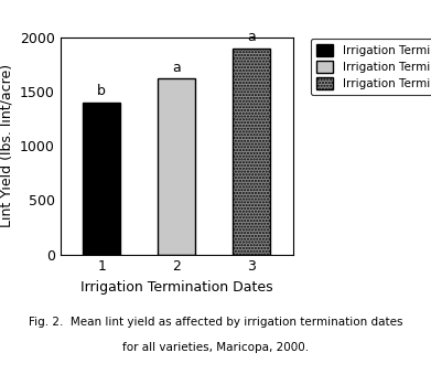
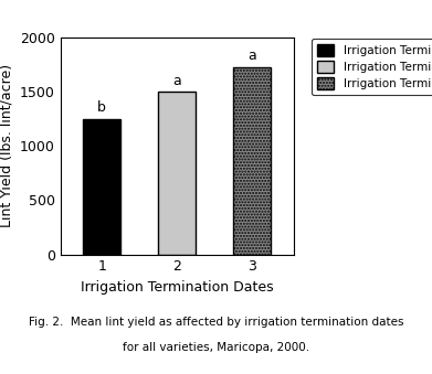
1: 1400 -> 1250
2: 1620 -> 1500
3: 1900 -> 1720
